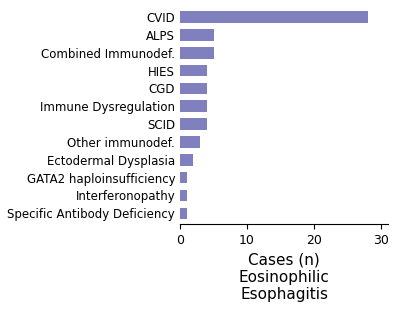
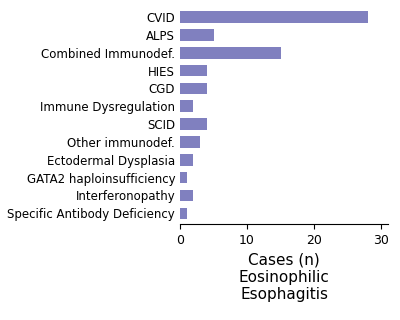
Combined Immunodef.: 5 -> 15
Immune Dysregulation: 4 -> 2
Interferonopathy: 1 -> 2
